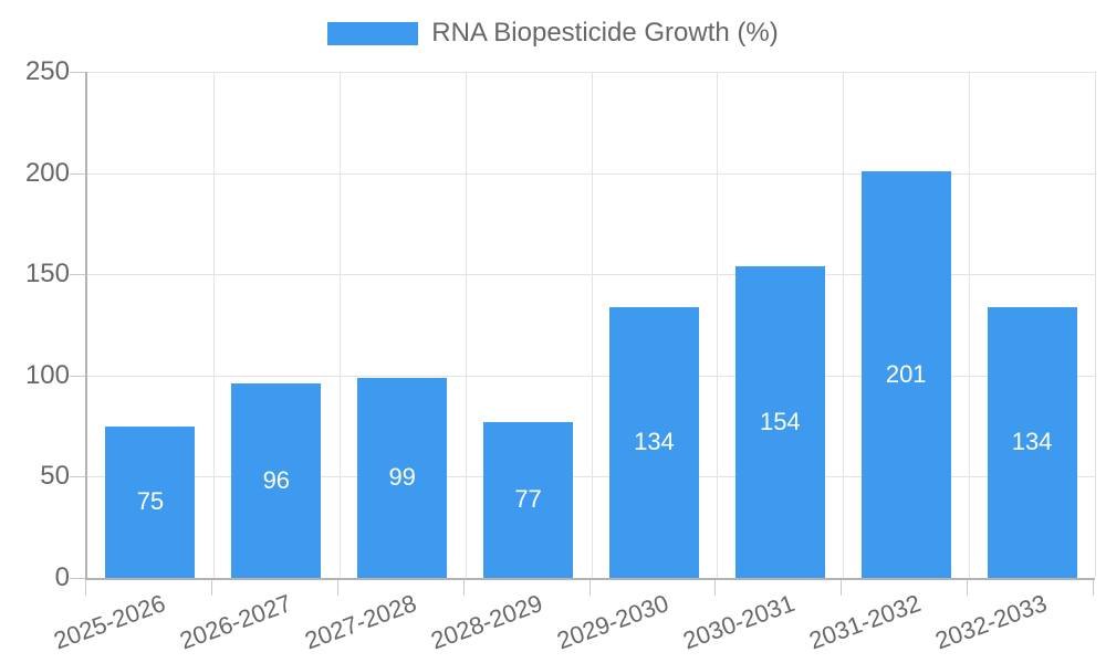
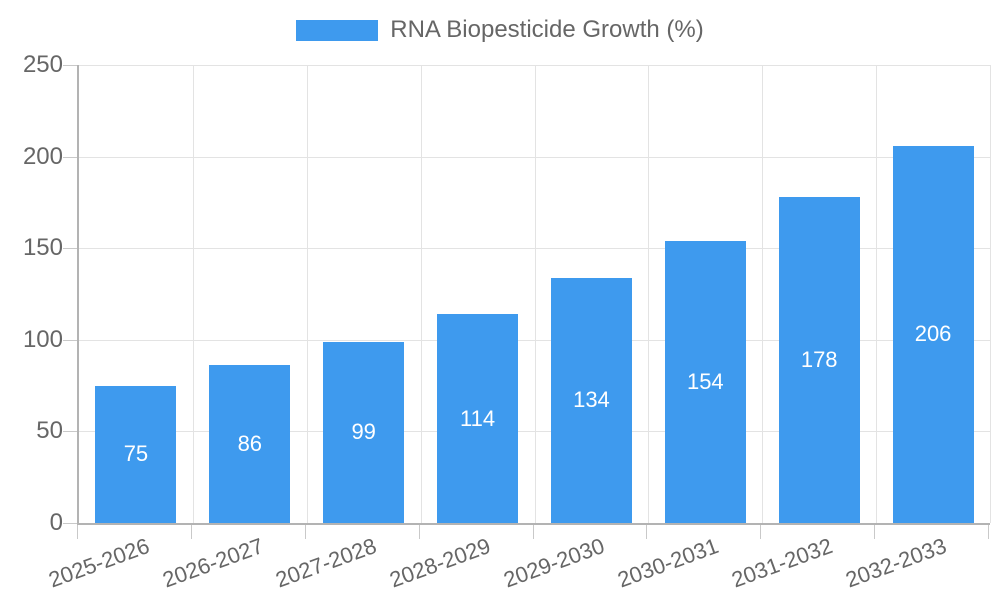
2026-2027: 96 -> 86
2028-2029: 77 -> 114
2031-2032: 201 -> 178
2032-2033: 134 -> 206
